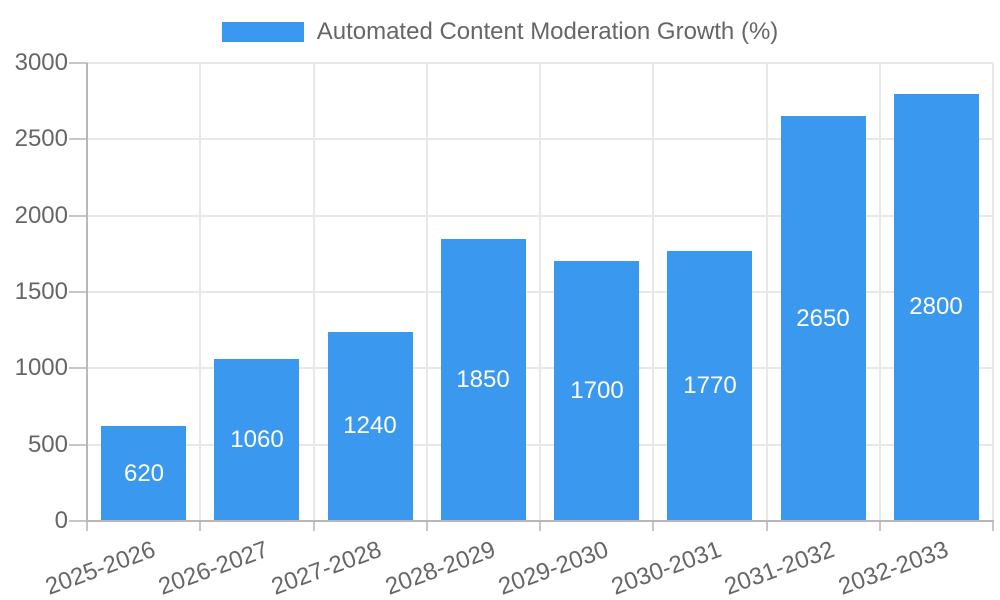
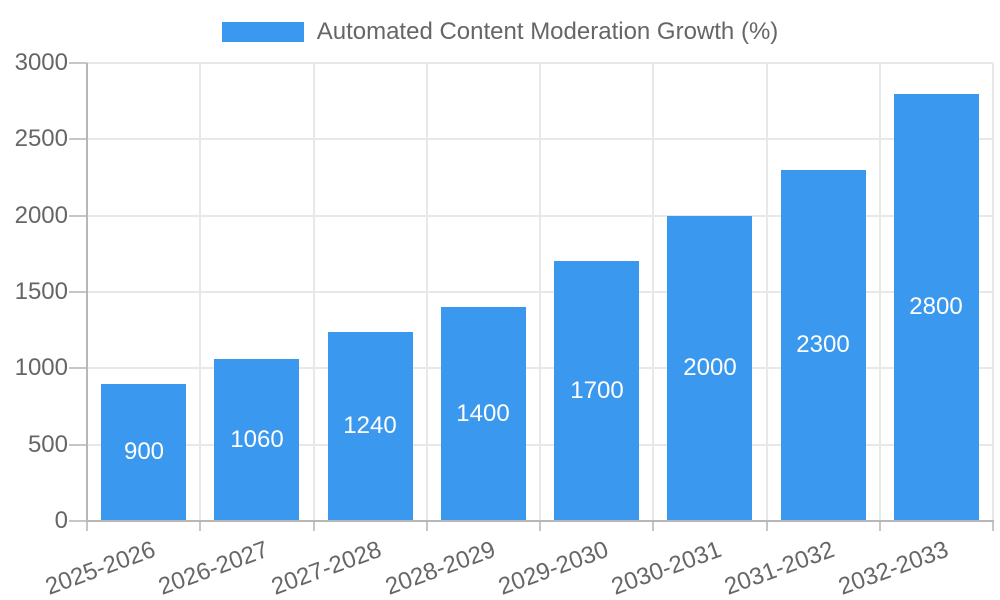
2025-2026: 620 -> 900
2028-2029: 1850 -> 1400
2030-2031: 1770 -> 2000
2031-2032: 2650 -> 2300
